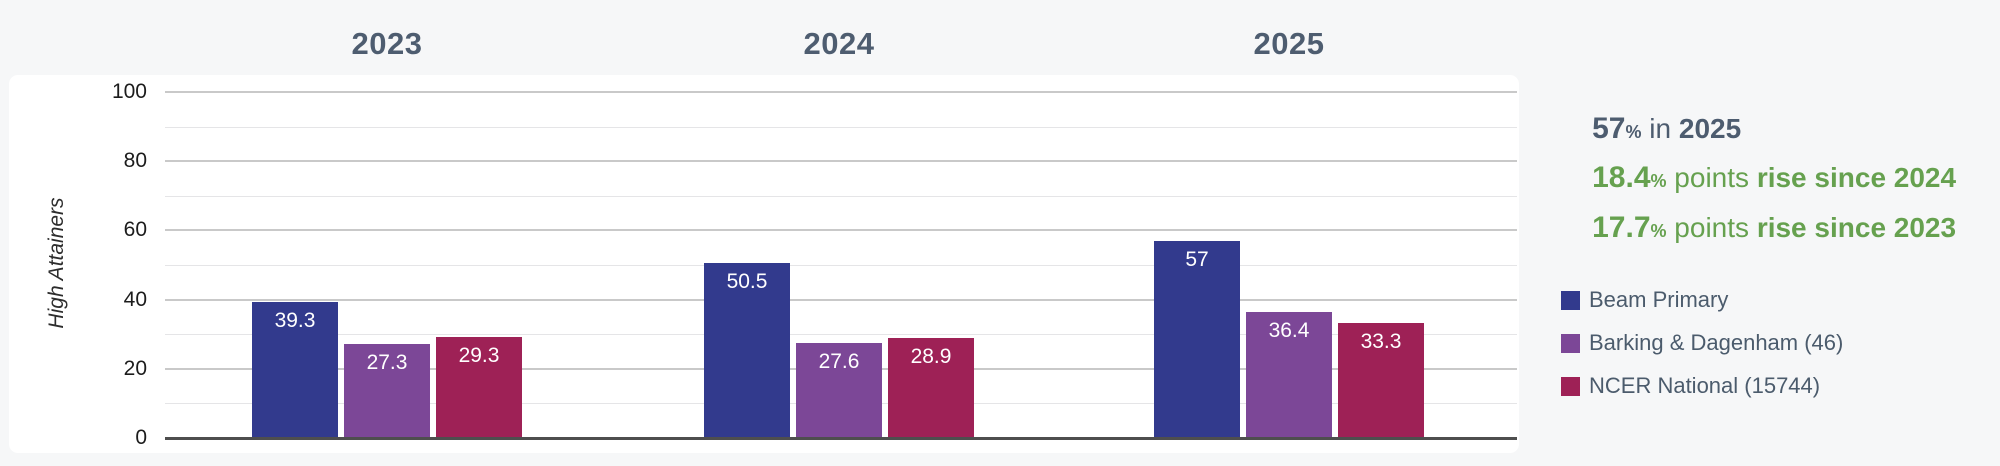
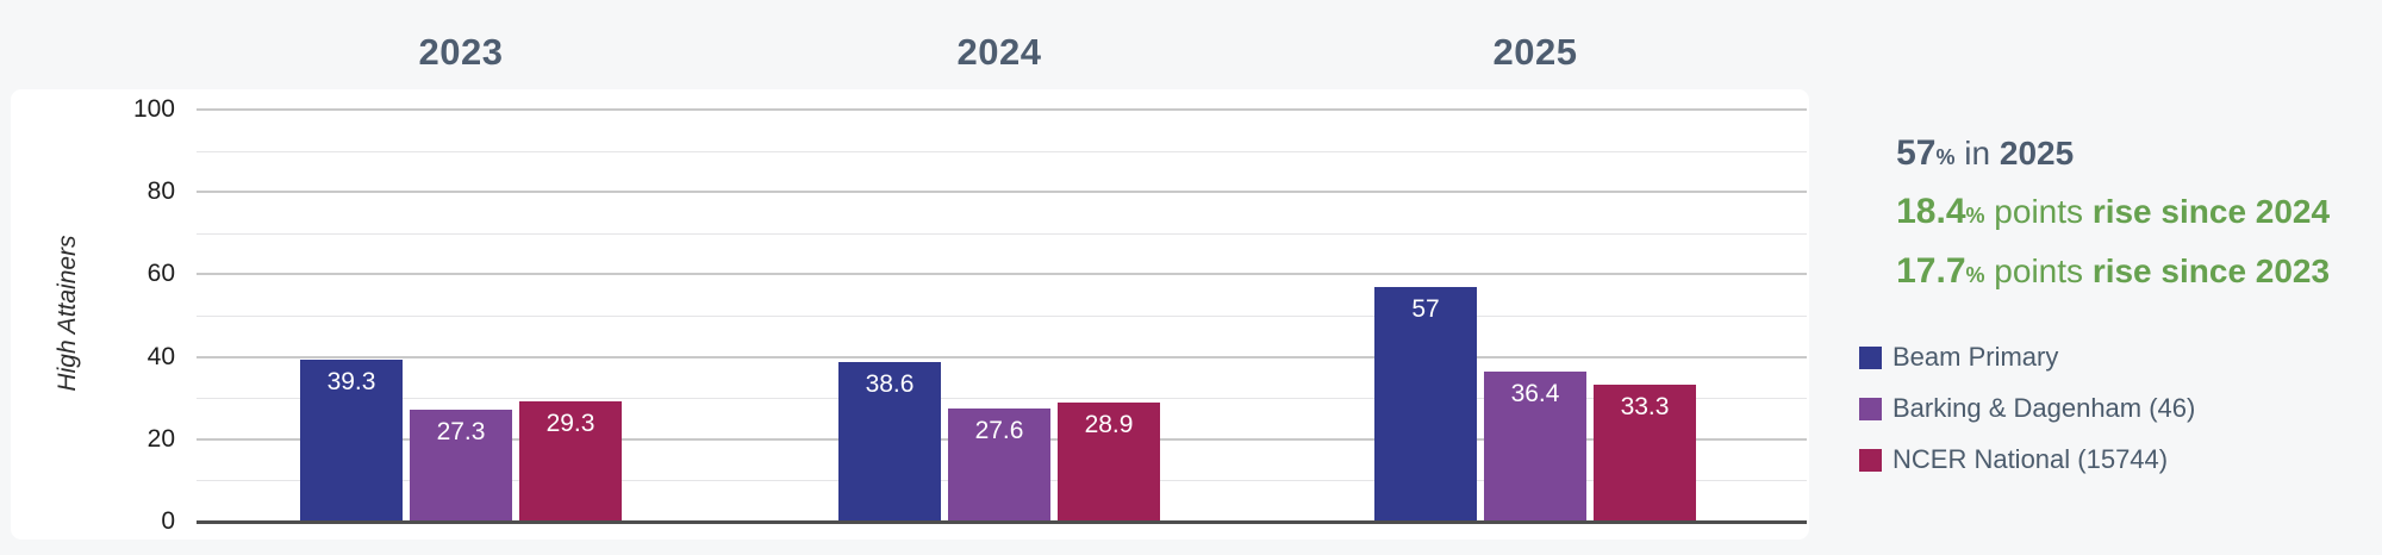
Beam Primary/2024: 50.5 -> 38.6
